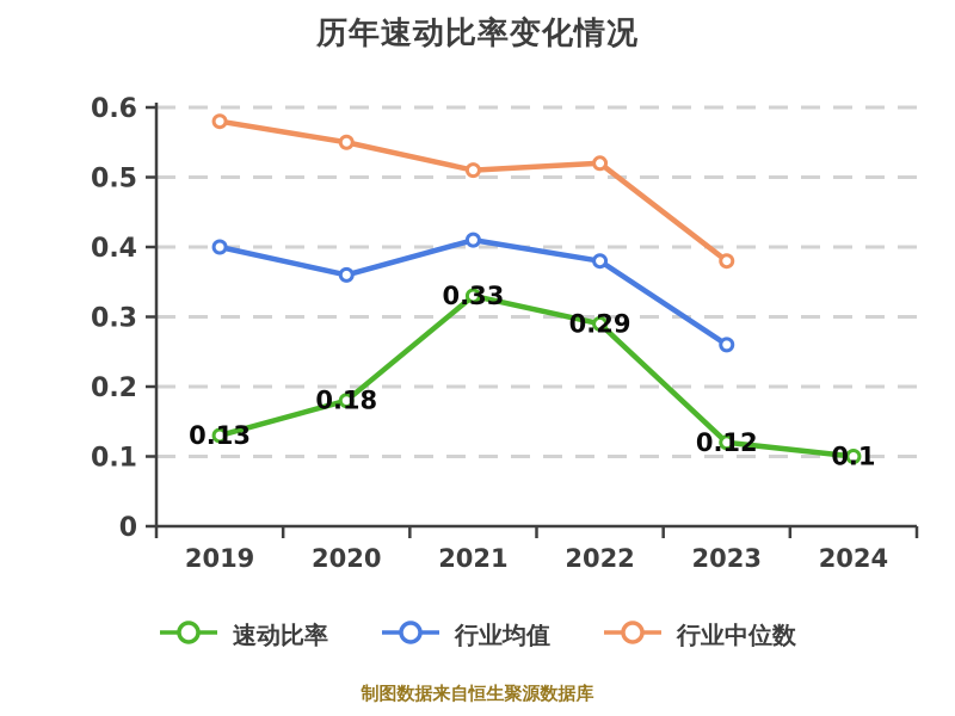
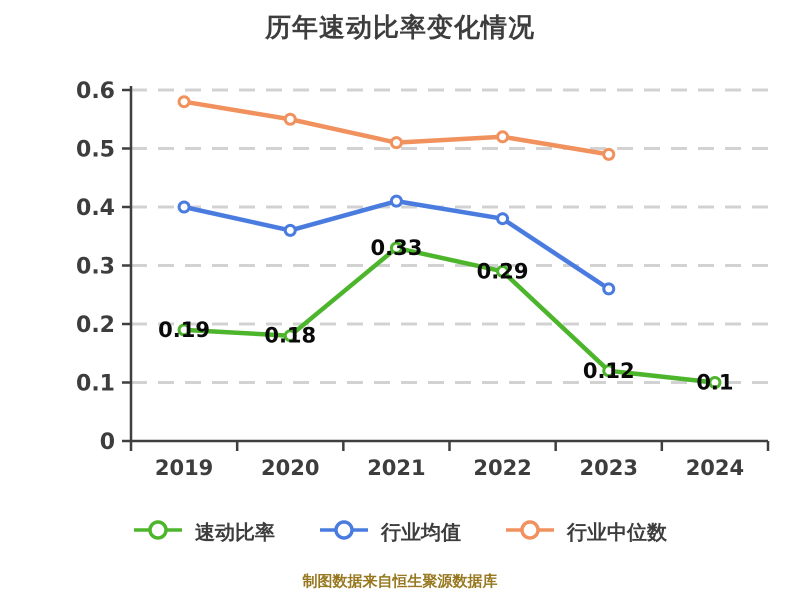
速动比率/2019: 0.13 -> 0.19
行业中位数/2023: 0.38 -> 0.49
